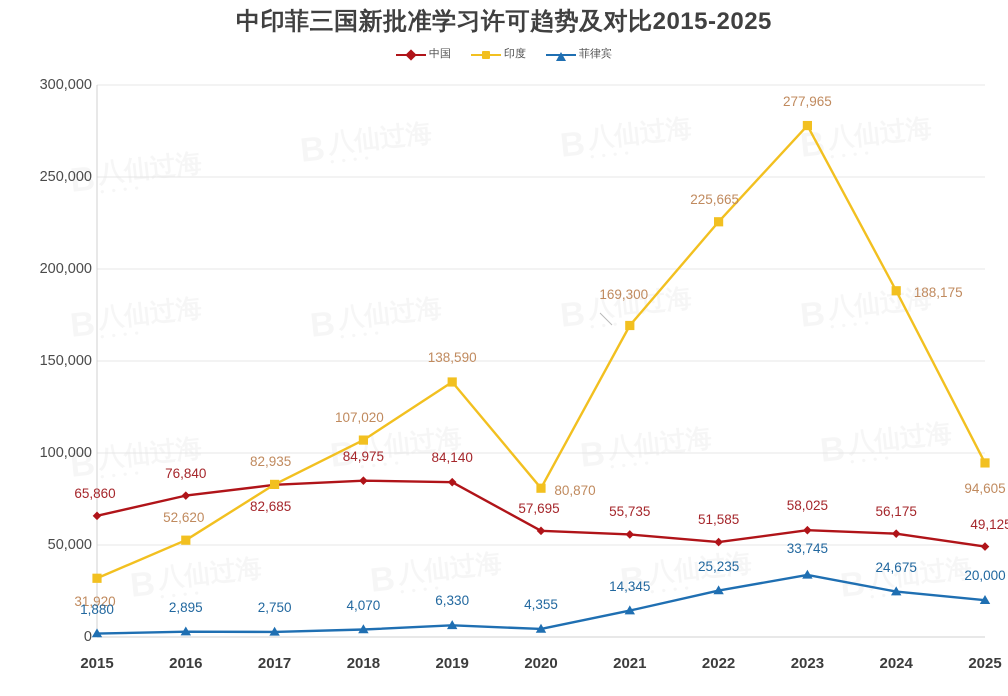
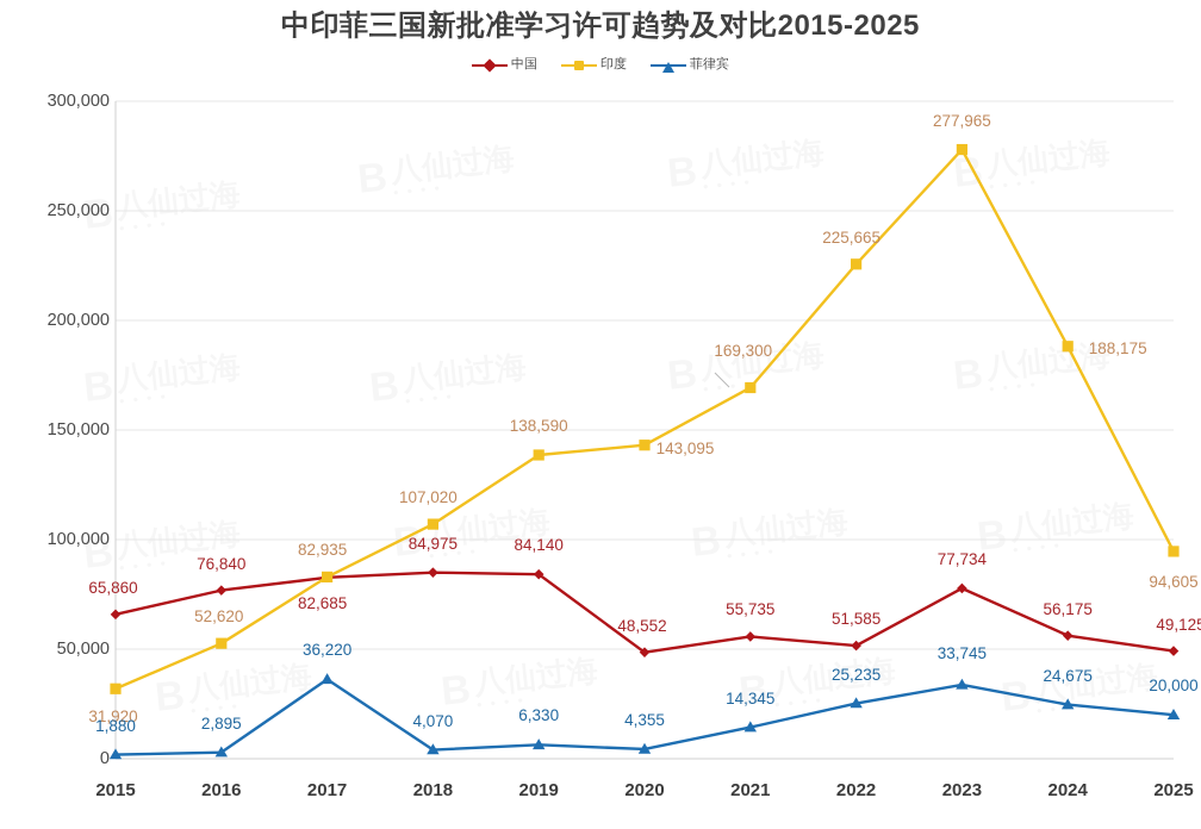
菲律宾/2017: 2,750 -> 36,220
中国/2020: 57,695 -> 48,552
印度/2020: 80,870 -> 143,095
中国/2023: 58,025 -> 77,734
